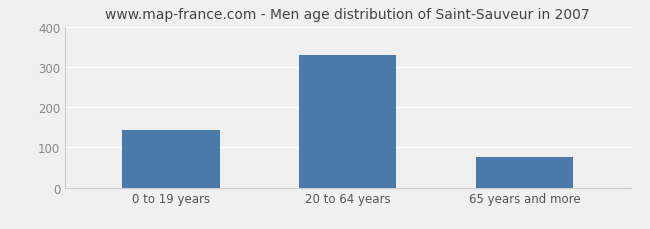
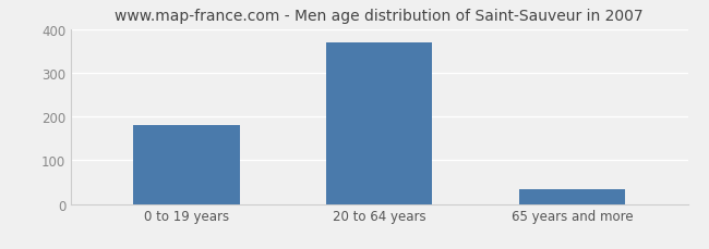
0 to 19 years: 144 -> 180
20 to 64 years: 330 -> 370
65 years and more: 77 -> 35
